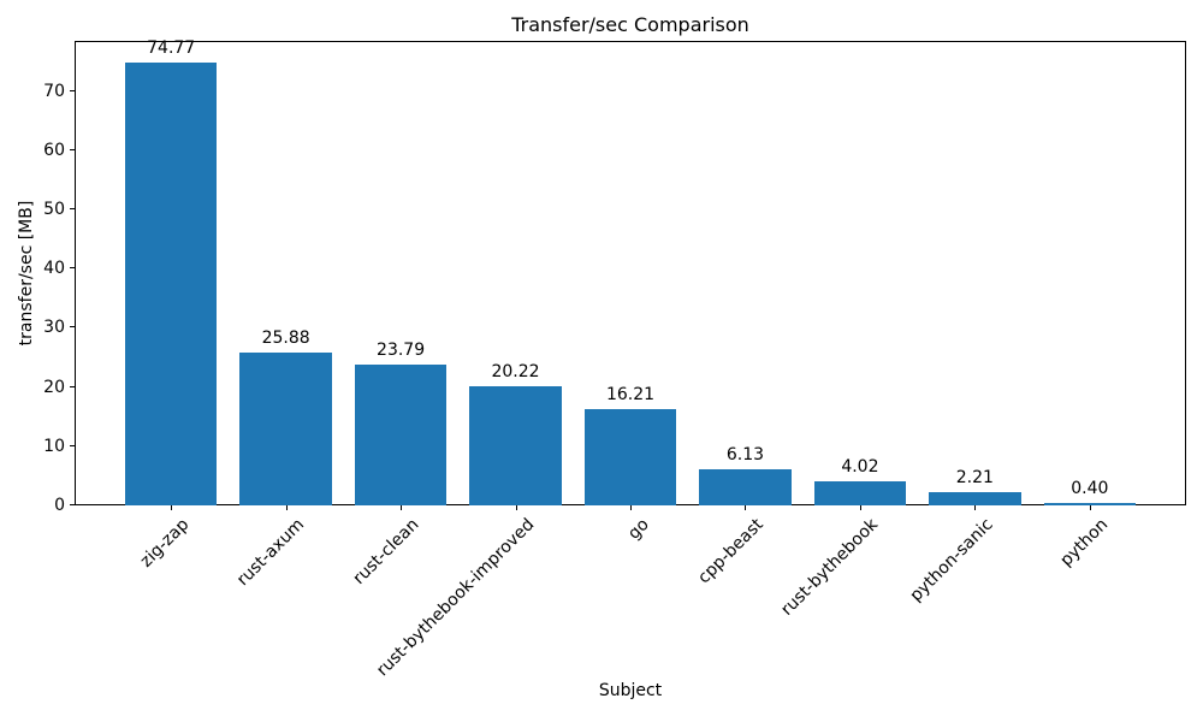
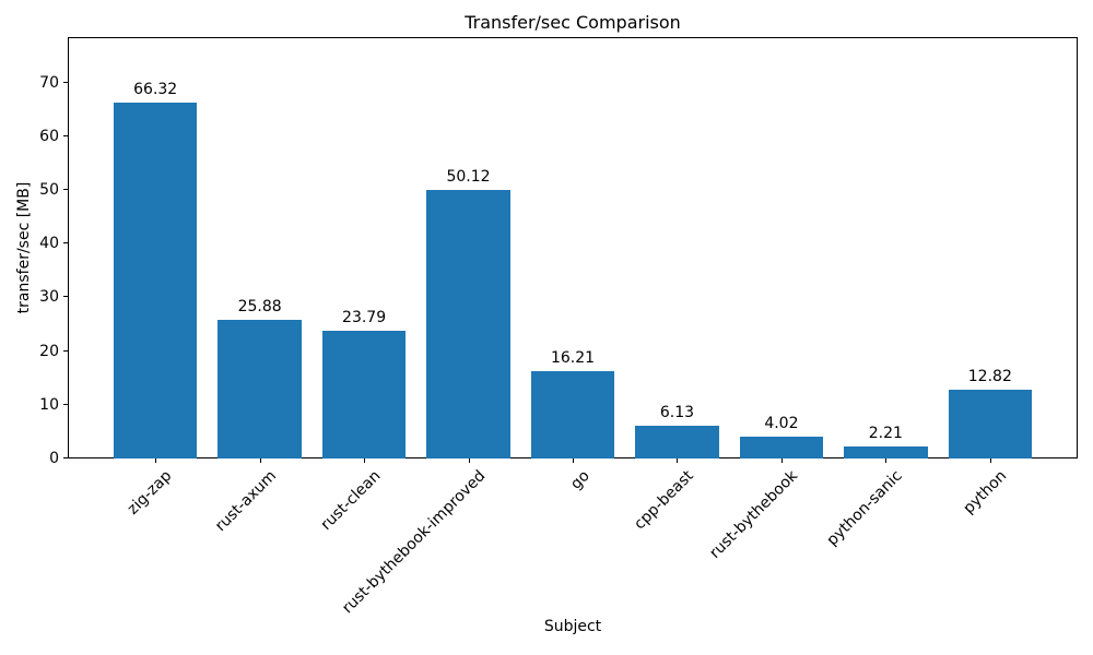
zig-zap: 74.77 -> 66.32
rust-bythebook-improved: 20.22 -> 50.12
python: 0.40 -> 12.82
